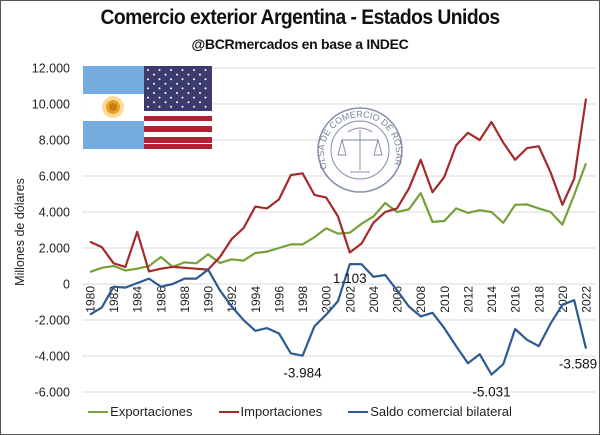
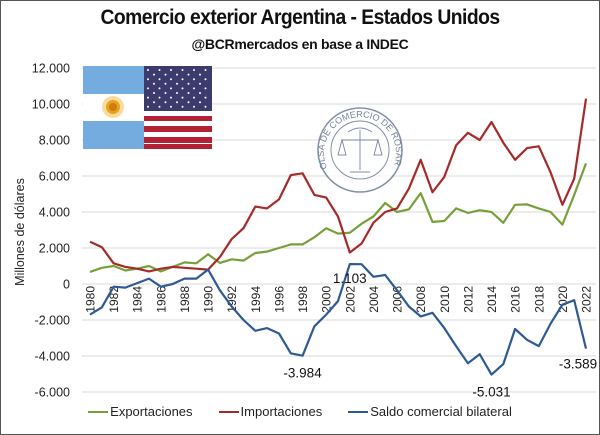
Importaciones/1984: 2900 -> 800
Exportaciones/1986: 1500 -> 700
